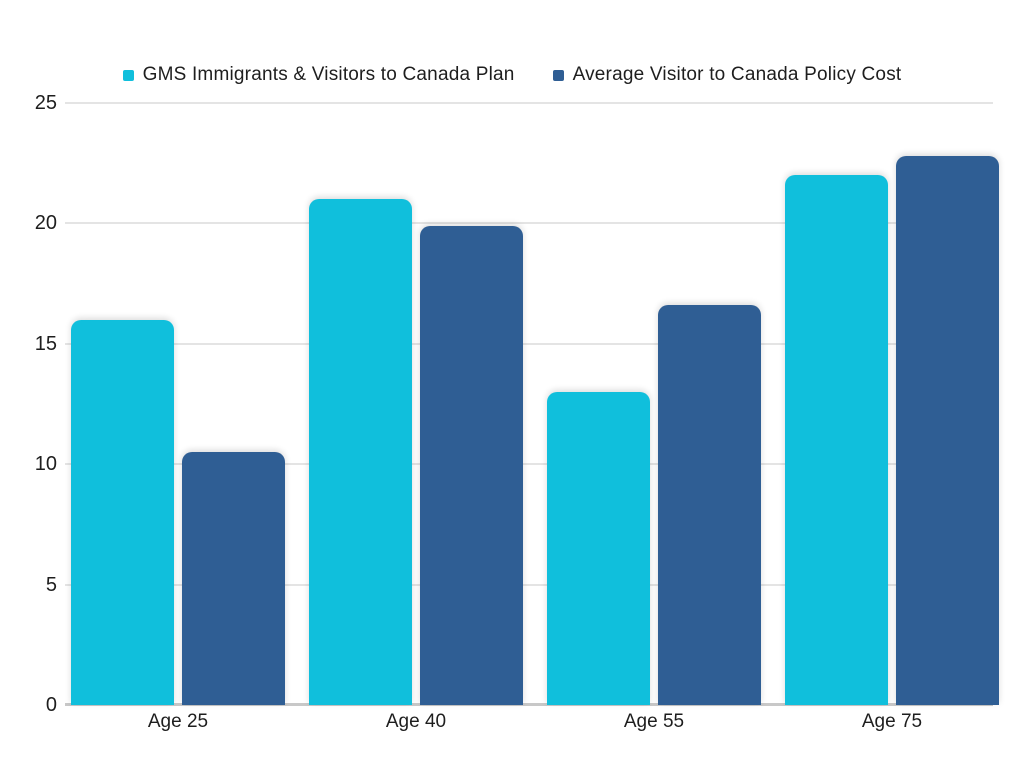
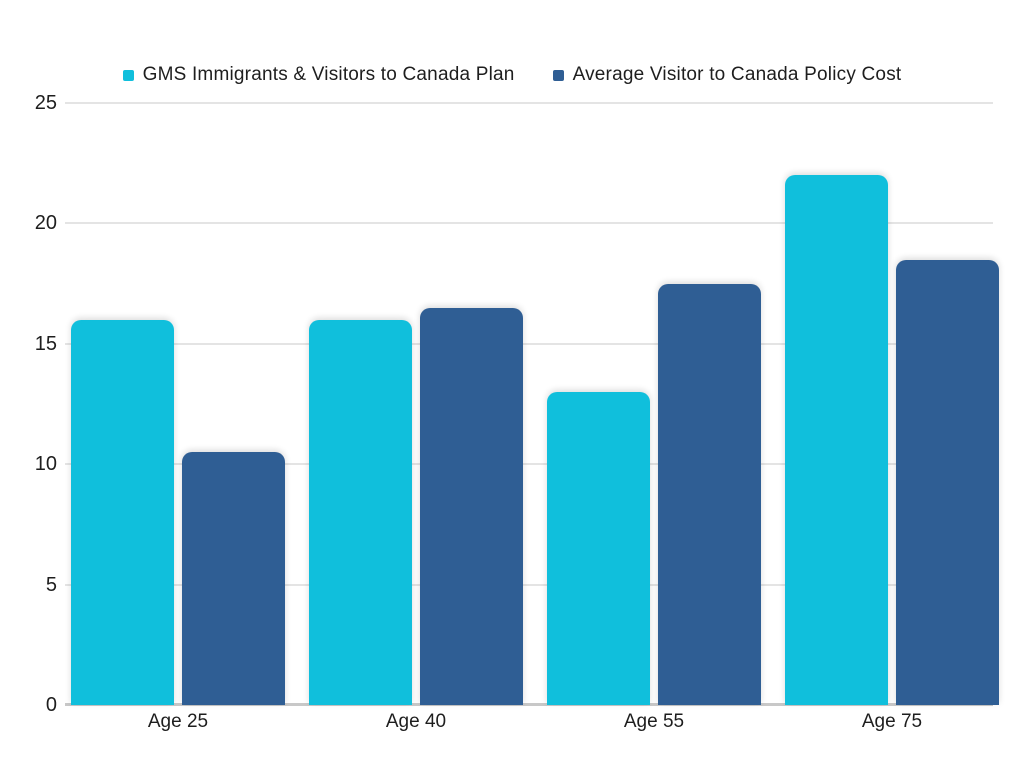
GMS Immigrants & Visitors to Canada Plan/Age 40: 21 -> 16
Average Visitor to Canada Policy Cost/Age 40: 19.9 -> 16.5
Average Visitor to Canada Policy Cost/Age 55: 16.6 -> 17.5
Average Visitor to Canada Policy Cost/Age 75: 22.8 -> 18.5
